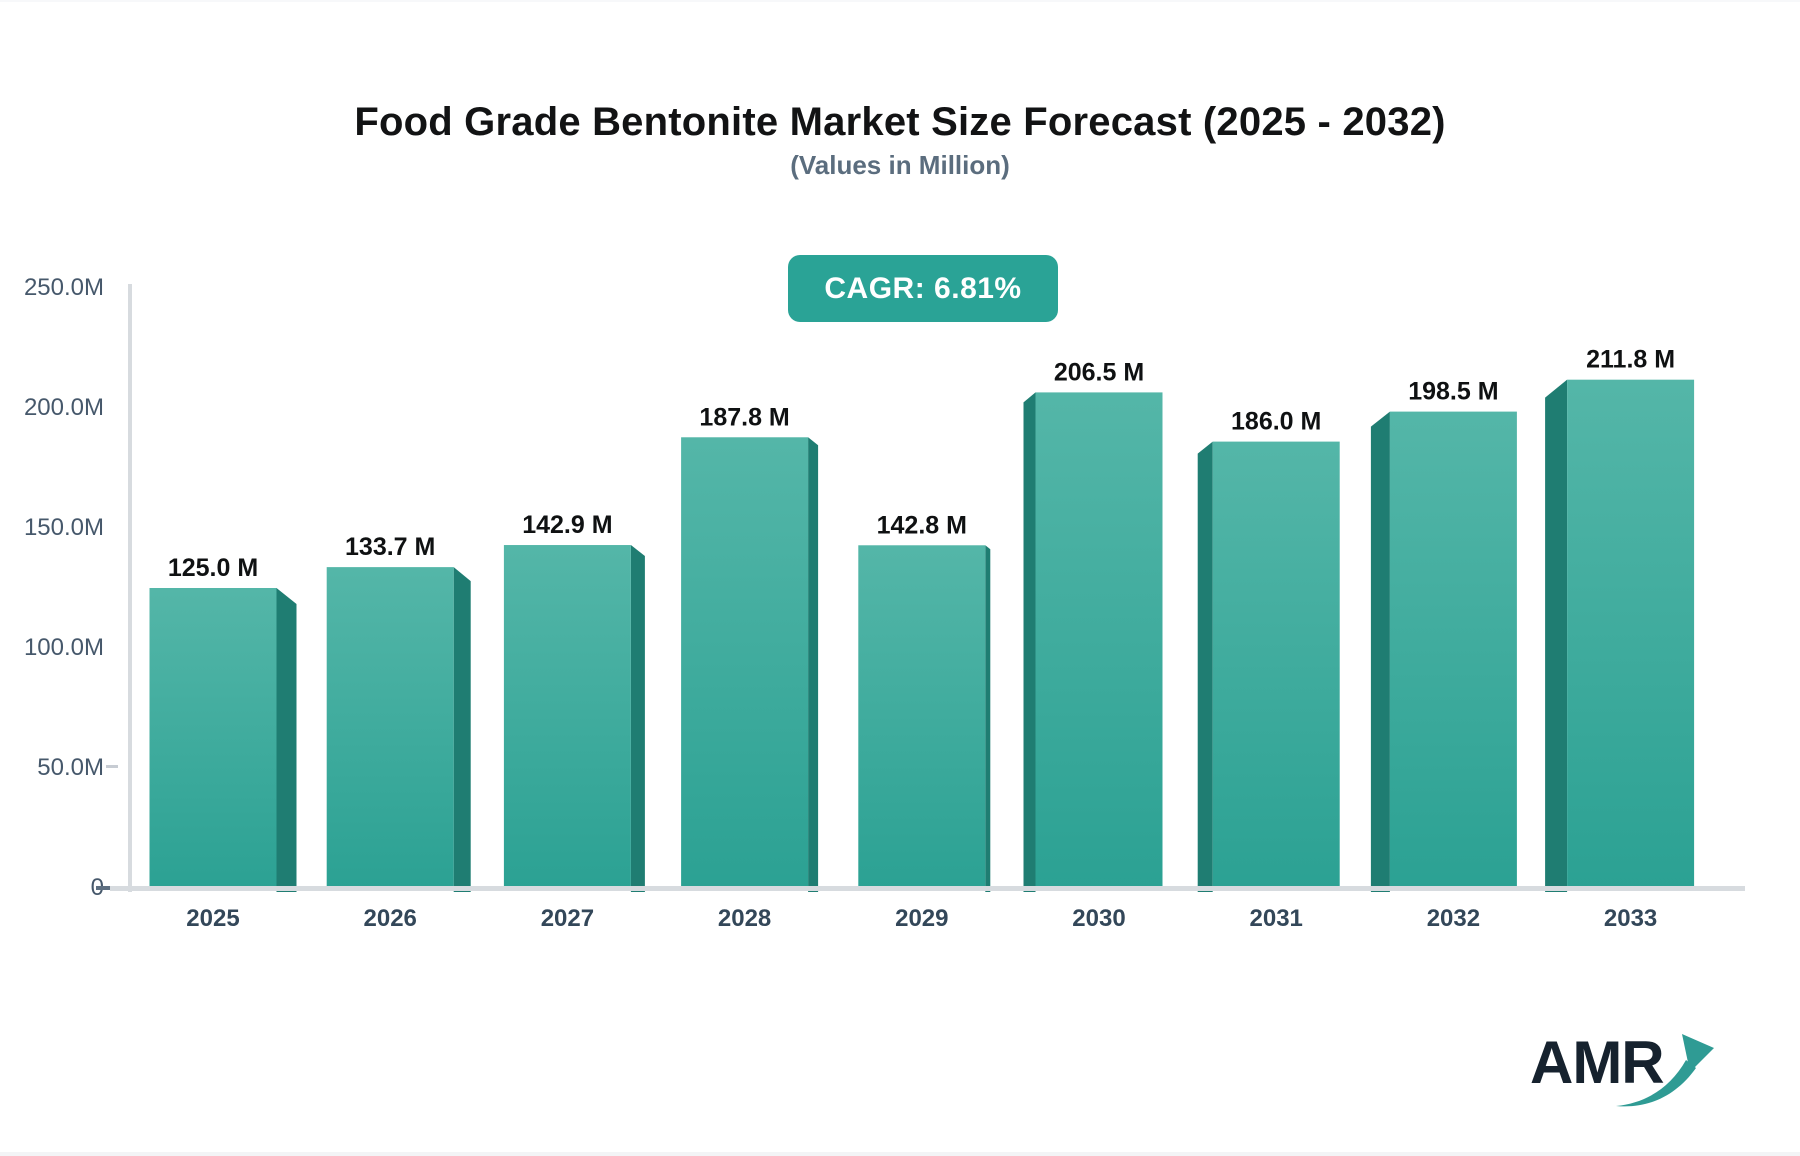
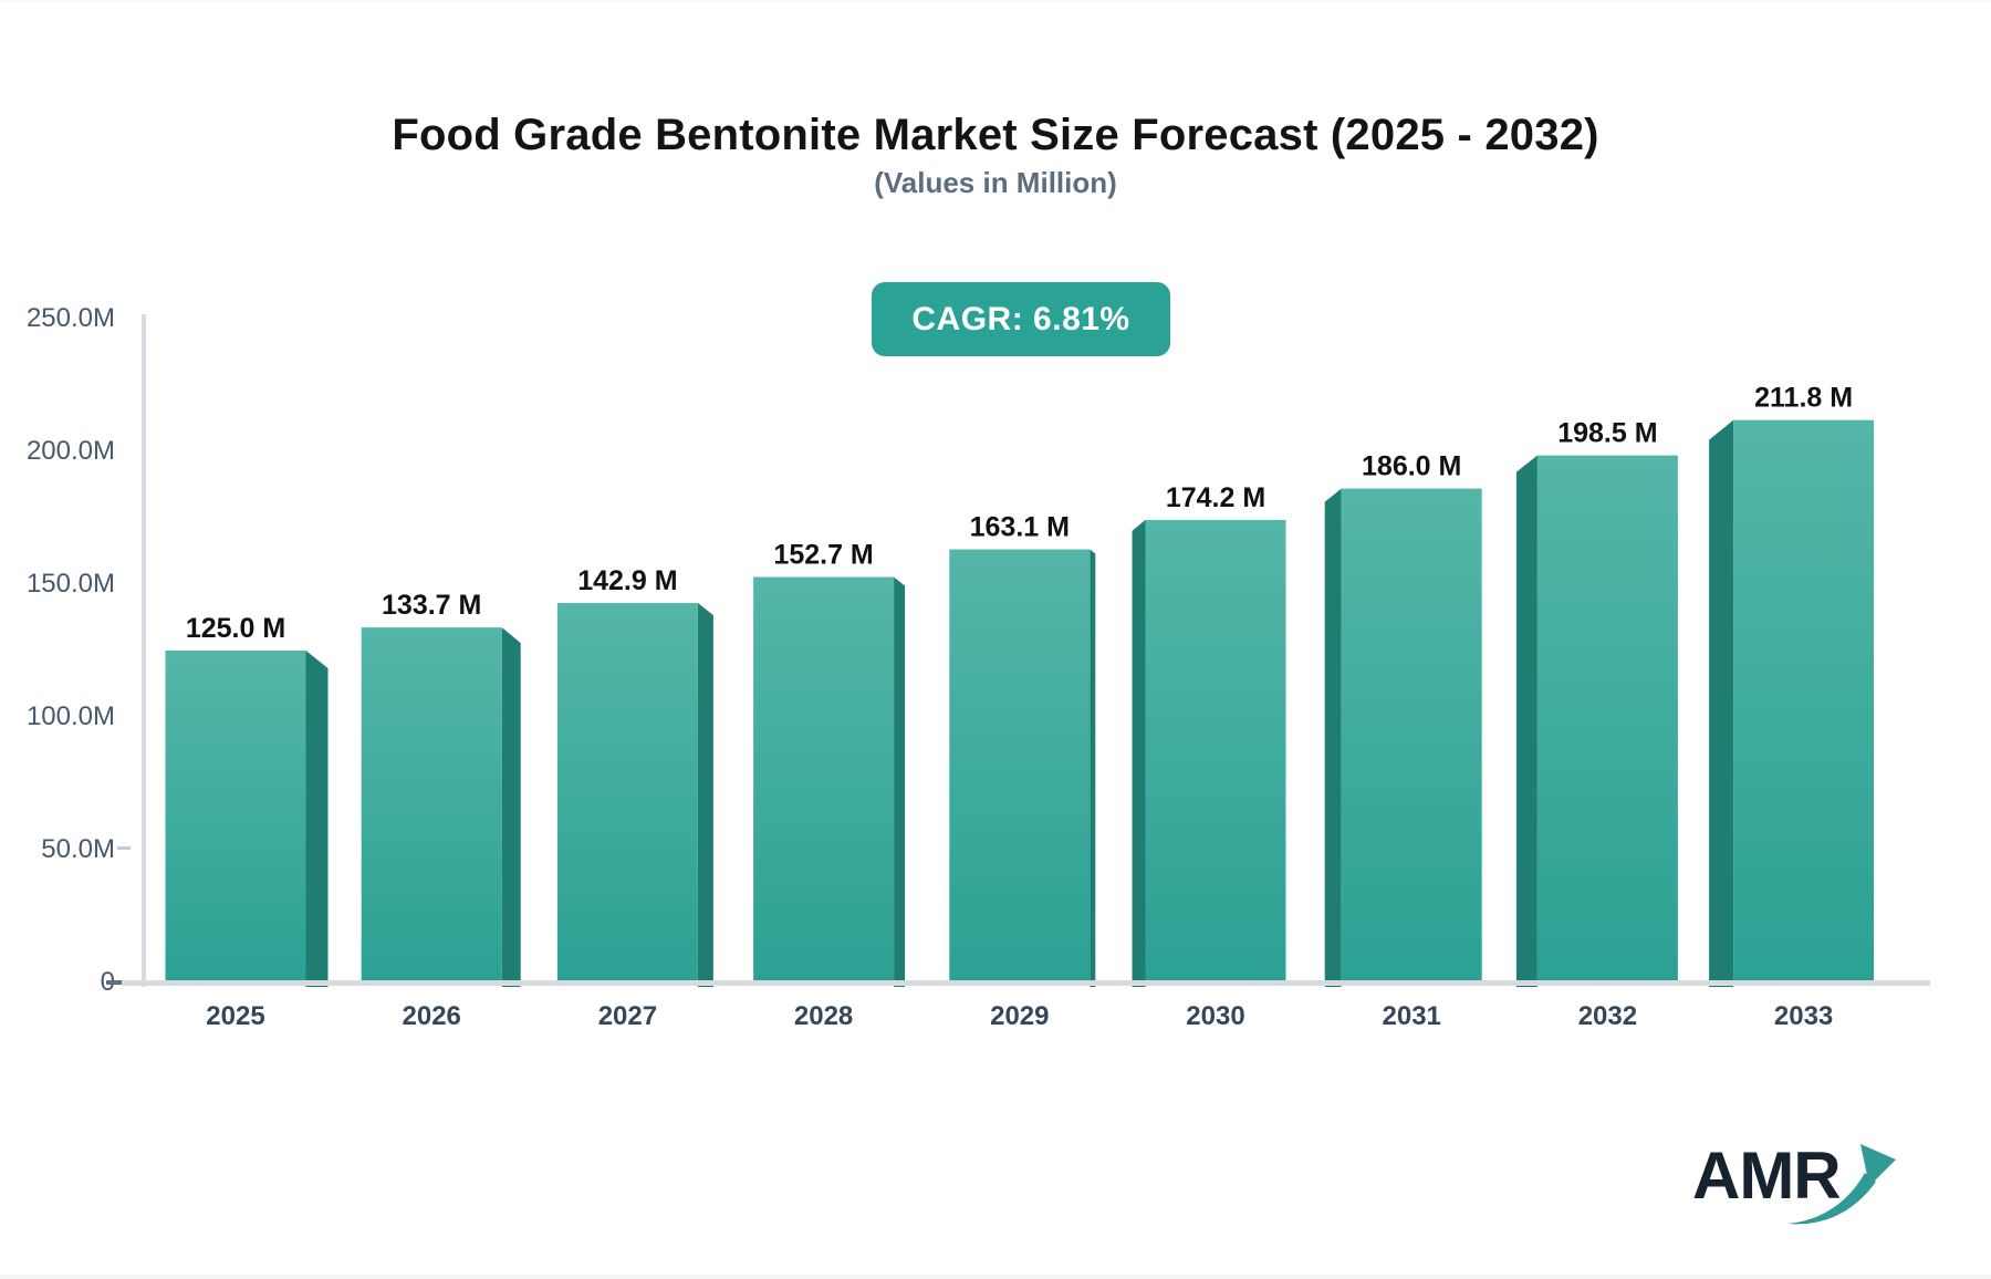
2028: 187.8 -> 152.7
2029: 142.8 -> 163.1
2030: 206.5 -> 174.2
